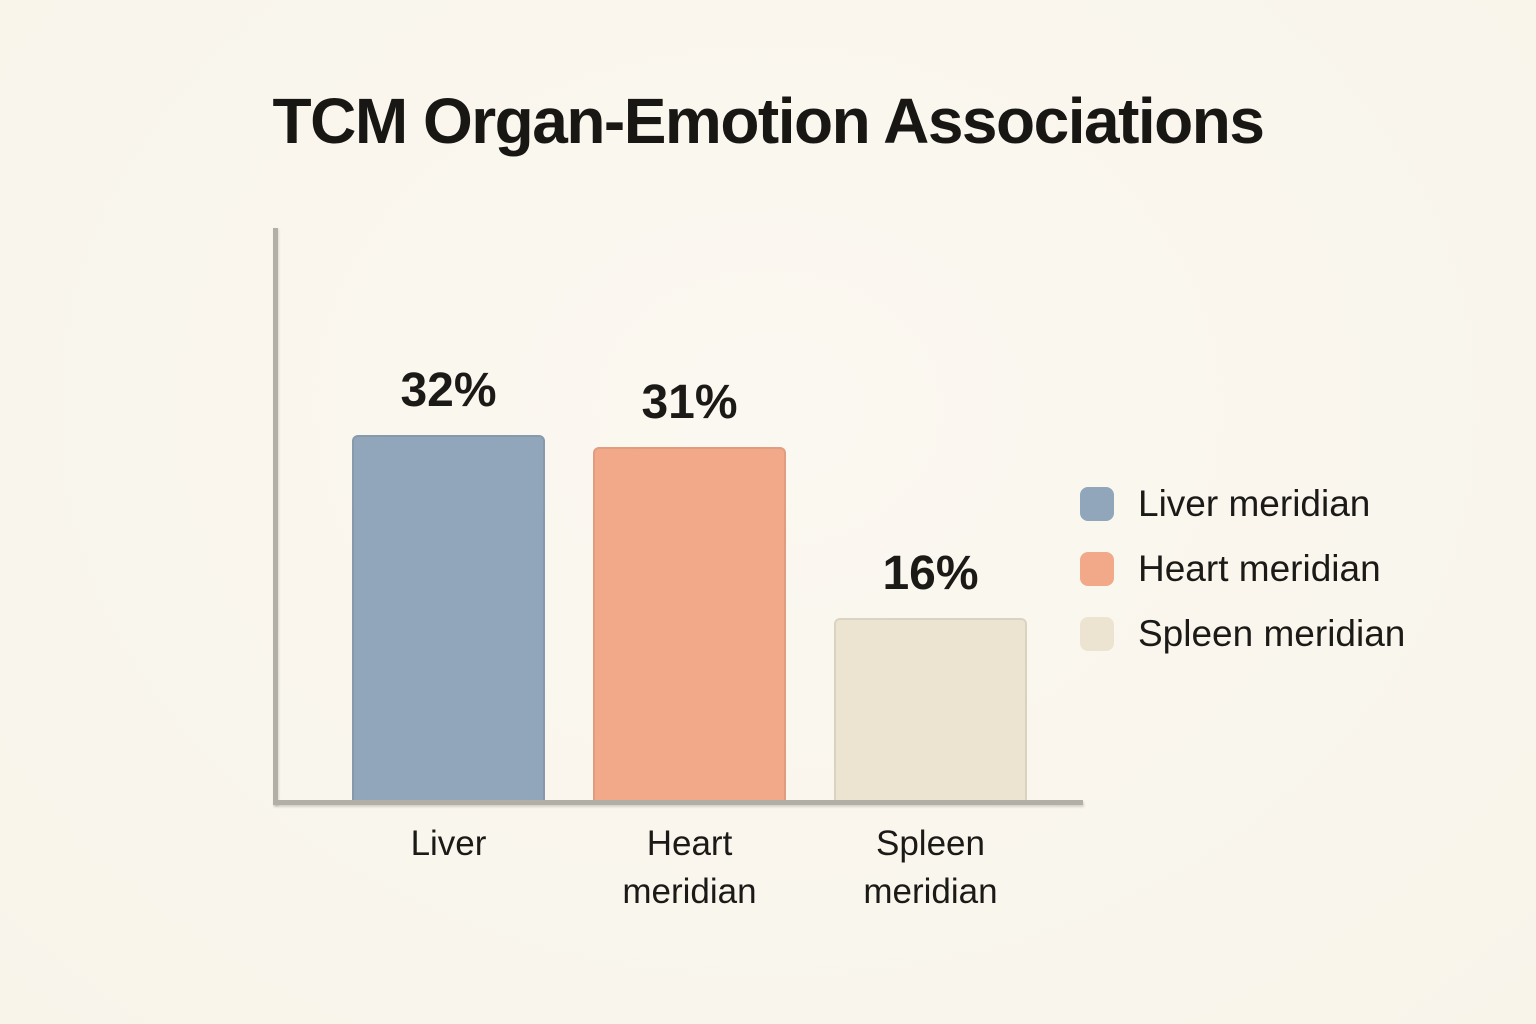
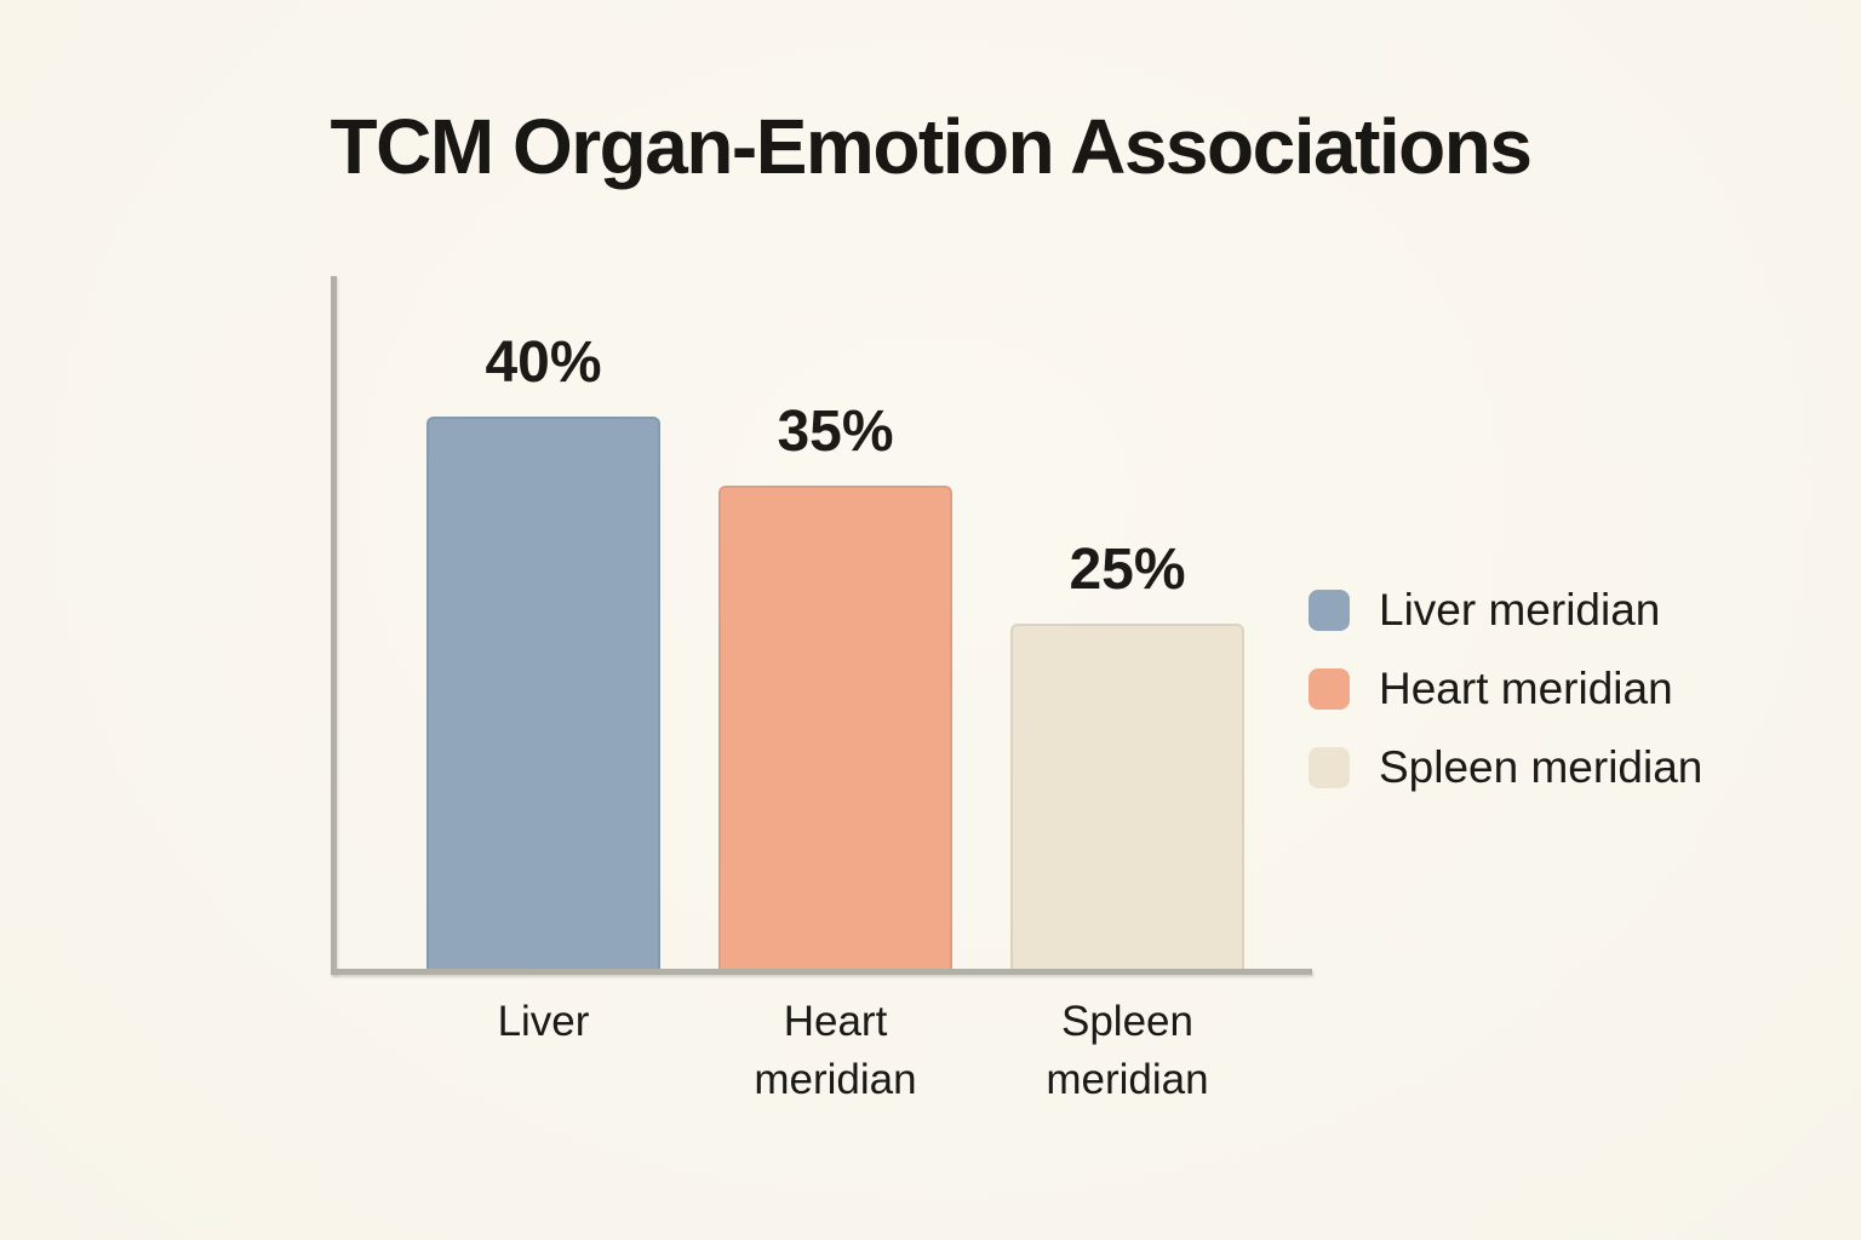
Liver: 32% -> 40%
Heart meridian: 31% -> 35%
Spleen meridian: 16% -> 25%
